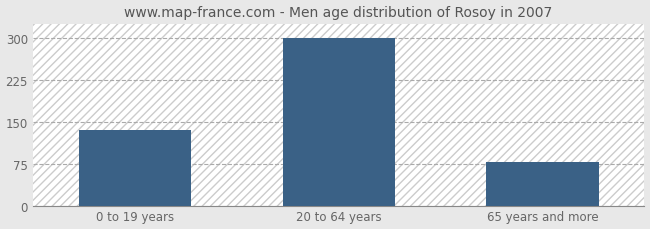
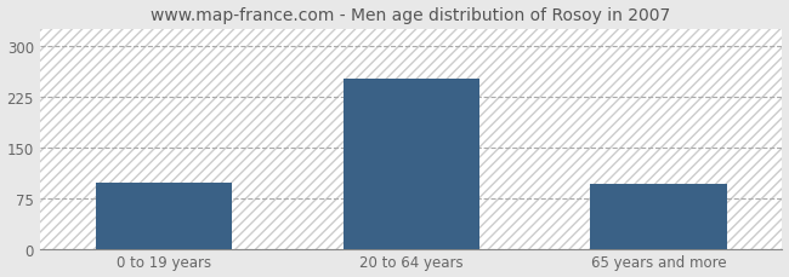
0 to 19 years: 135 -> 98
20 to 64 years: 300 -> 252
65 years and more: 78 -> 96
